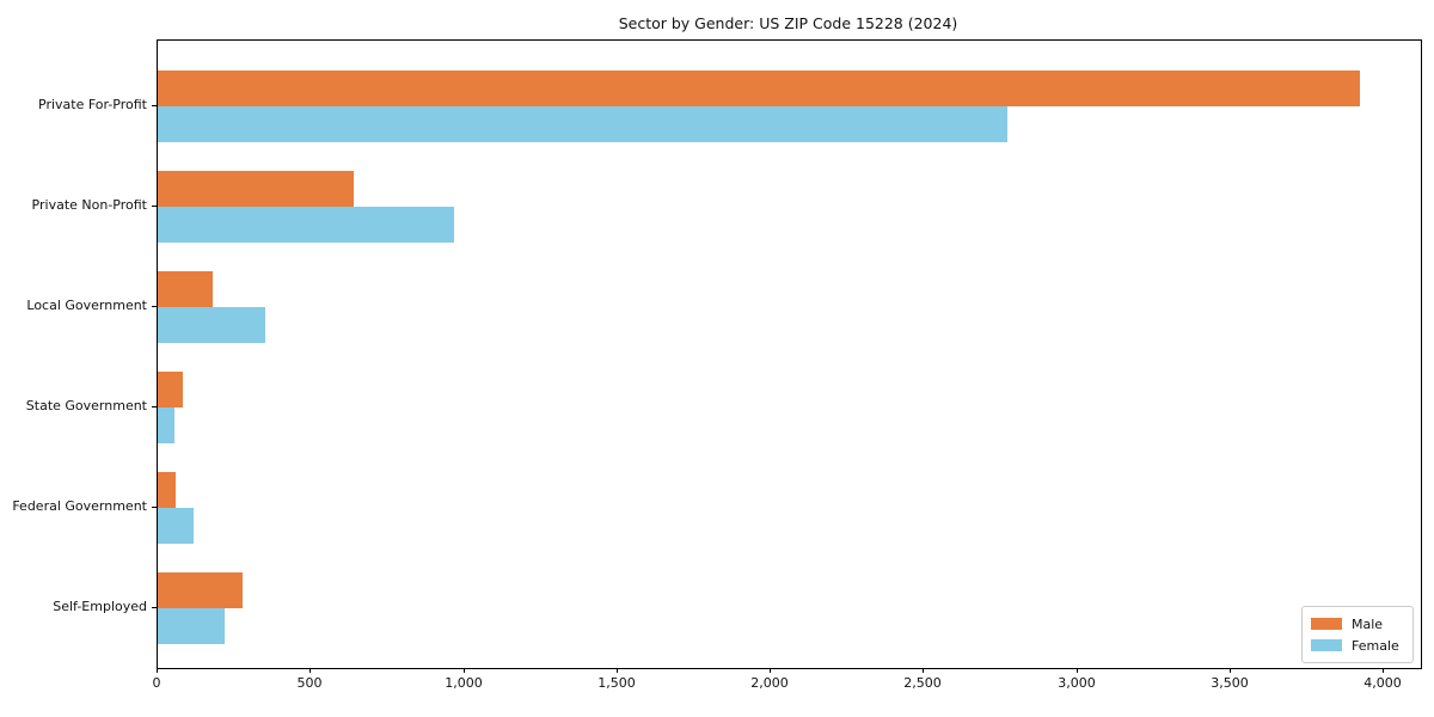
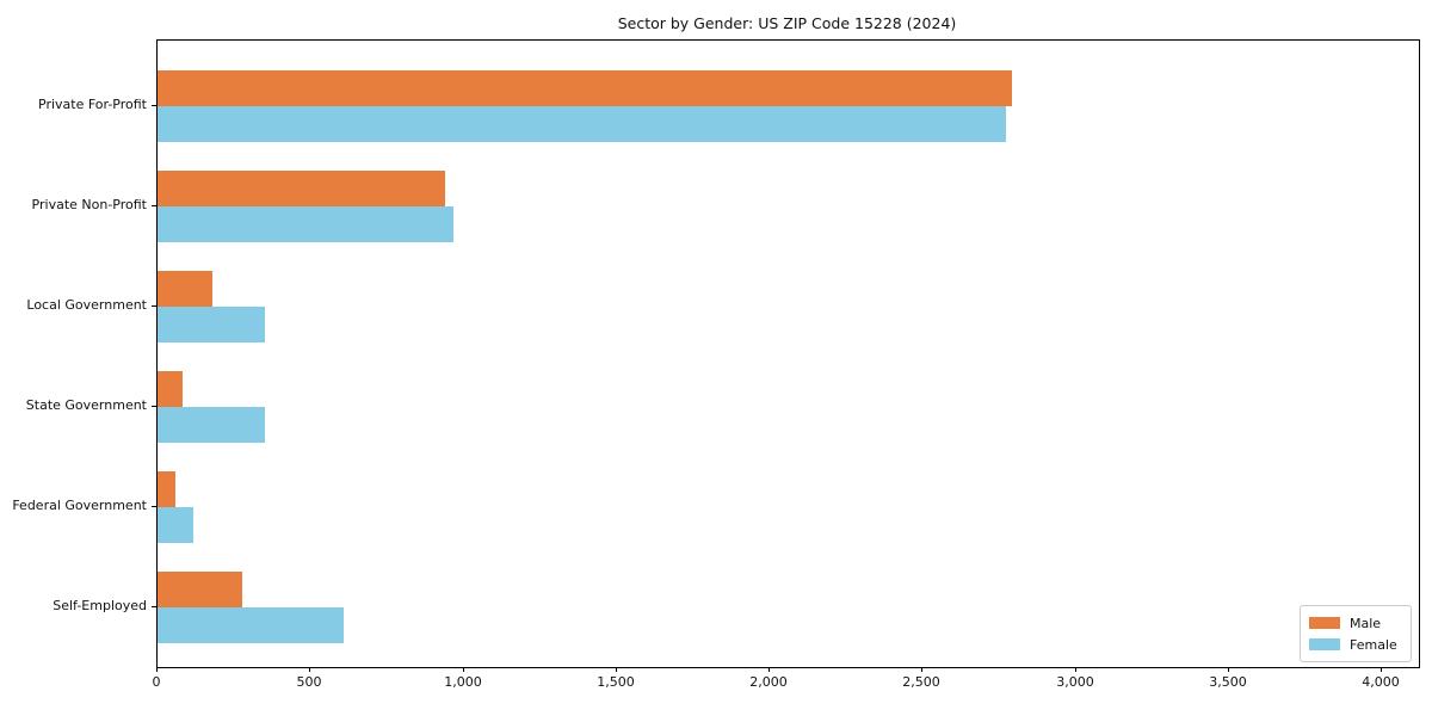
Male/Private For-Profit: 3920 -> 2790
Male/Private Non-Profit: 640 -> 940
Female/State Government: 60 -> 350
Female/Self-Employed: 220 -> 610
